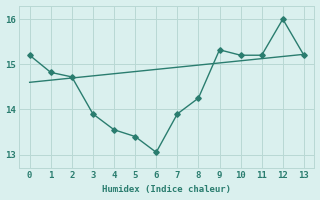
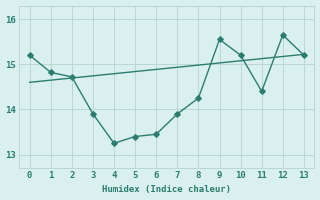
4: 13.55 -> 13.25
6: 13.05 -> 13.45
9: 15.32 -> 15.55
11: 15.20 -> 14.40
12: 16.00 -> 15.65
